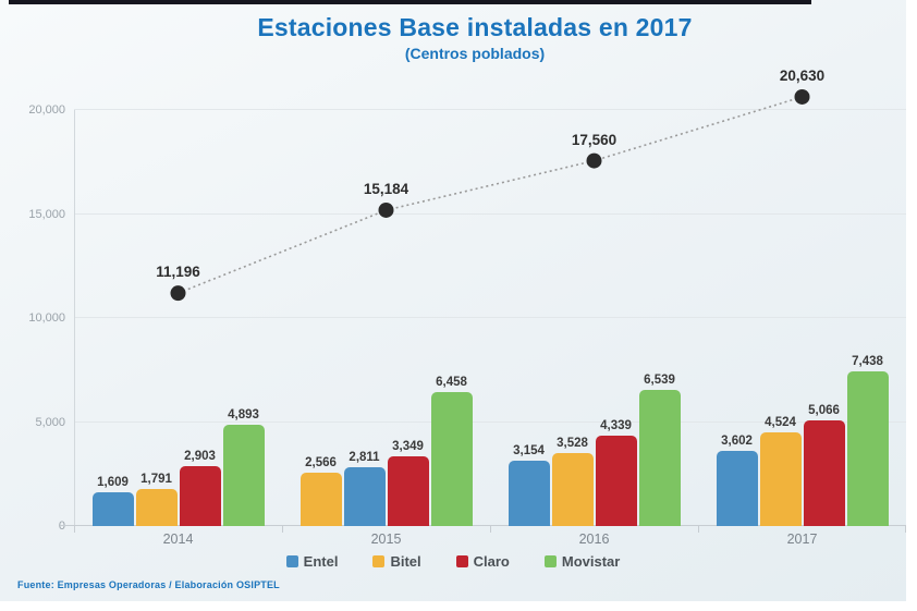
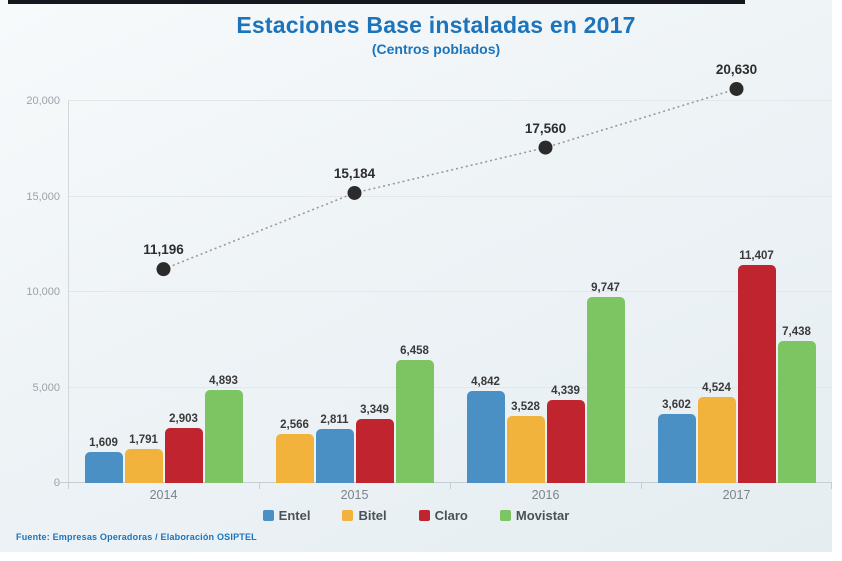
Entel/2016: 3,154 -> 4,842
Movistar/2016: 6,539 -> 9,747
Claro/2017: 5,066 -> 11,407
